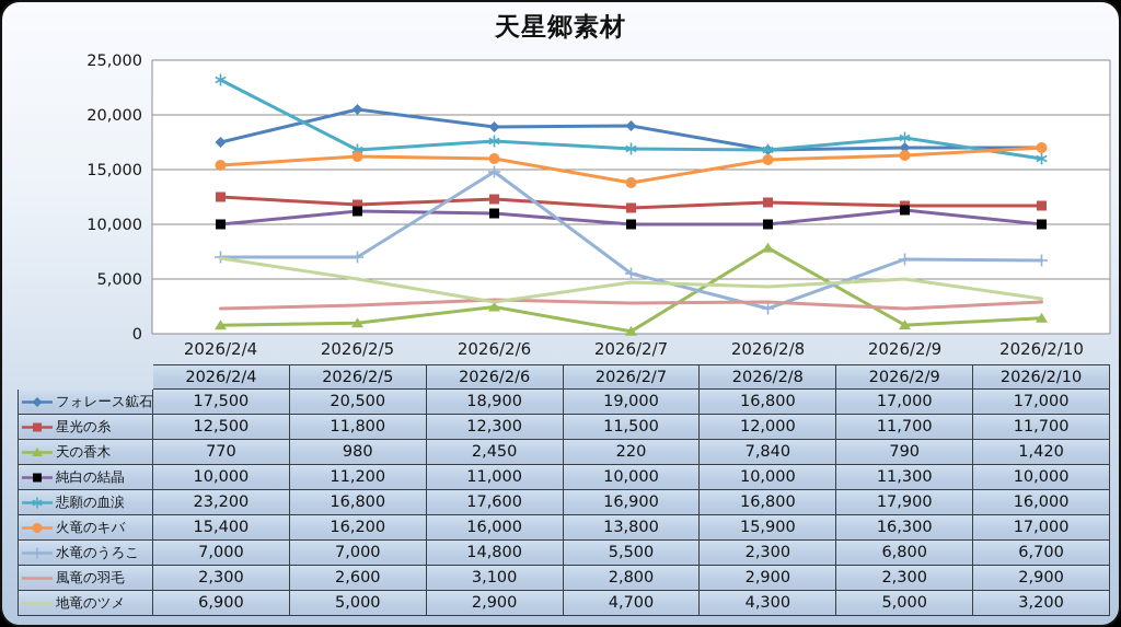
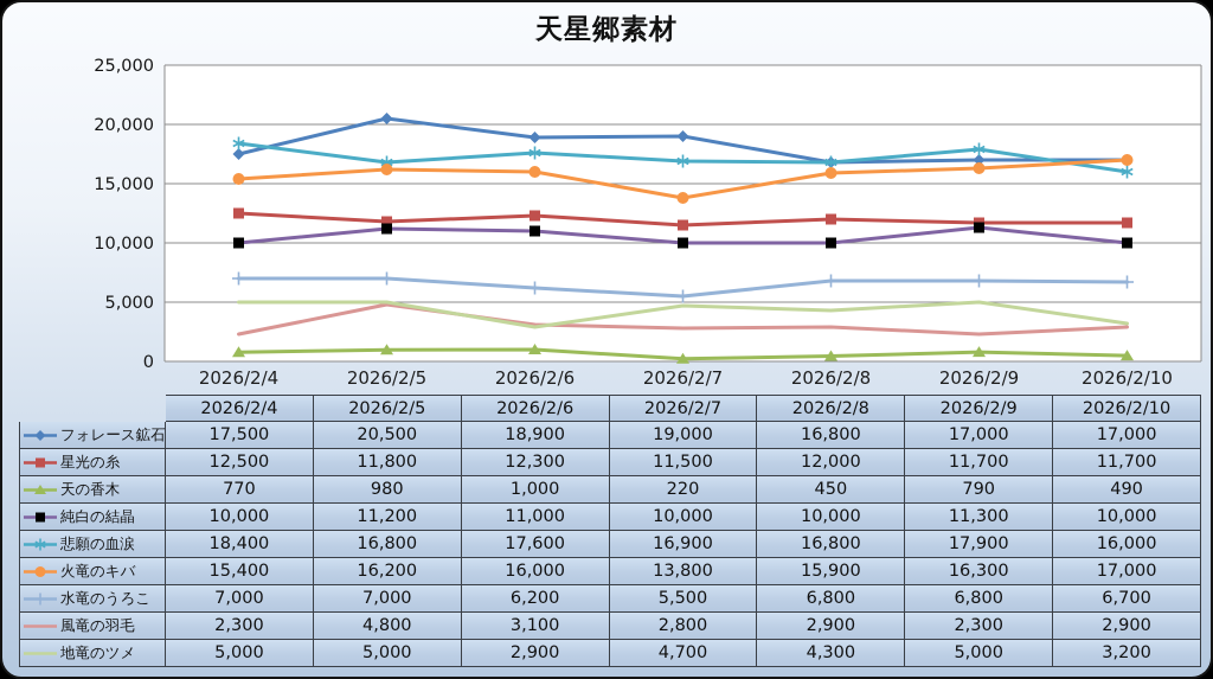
悲願の血涙/2026/2/4: 23,200 -> 18,400
地竜のツメ/2026/2/4: 6,900 -> 5,000
風竜の羽毛/2026/2/5: 2,600 -> 4,800
天の香木/2026/2/6: 2,450 -> 1,000
水竜のうろこ/2026/2/6: 14,800 -> 6,200
天の香木/2026/2/8: 7,840 -> 450
水竜のうろこ/2026/2/8: 2,300 -> 6,800
天の香木/2026/2/10: 1,420 -> 490
